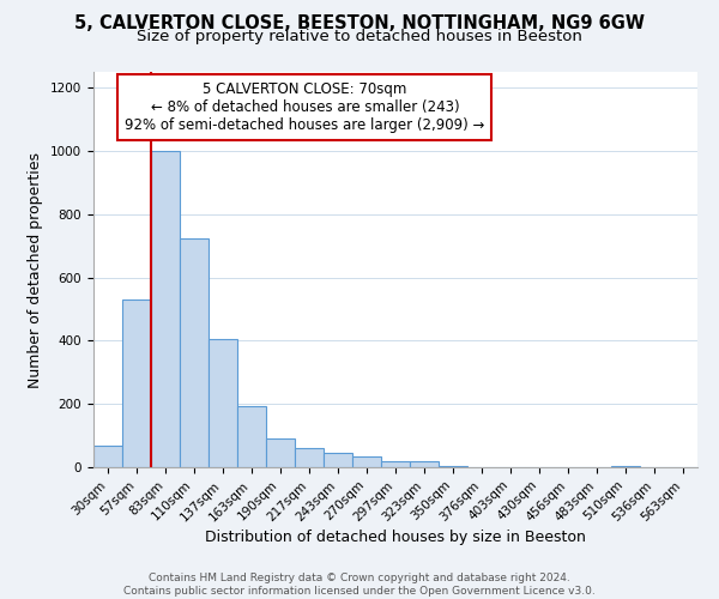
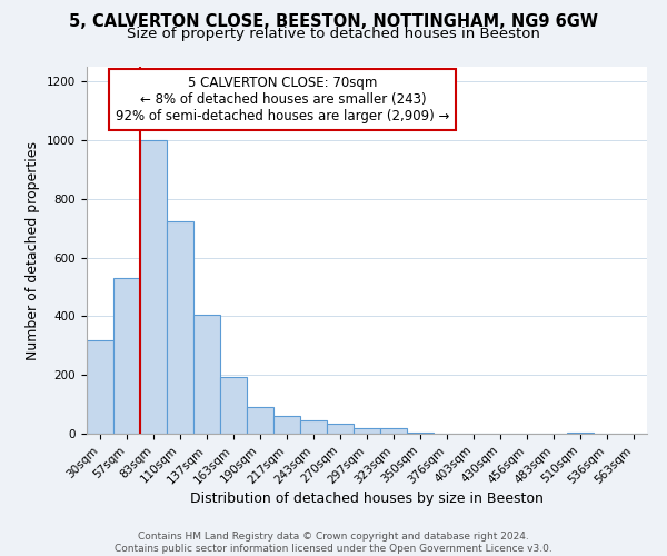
30sqm: 70 -> 320
